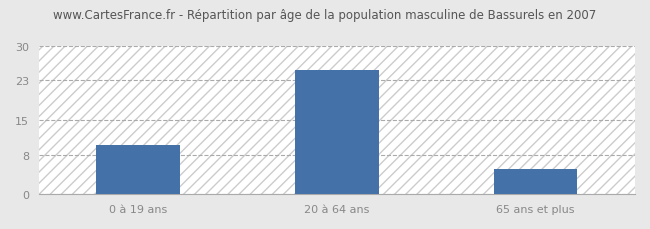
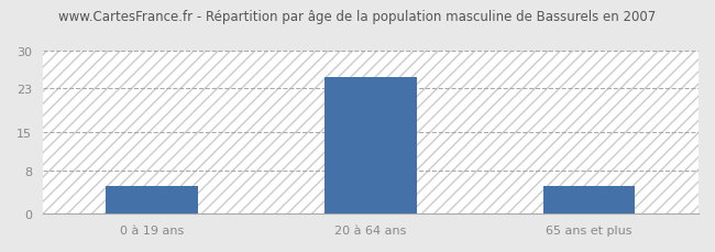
0 à 19 ans: 10 -> 5
